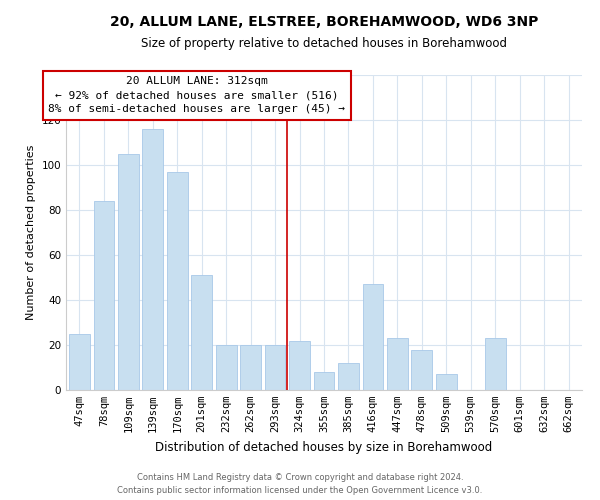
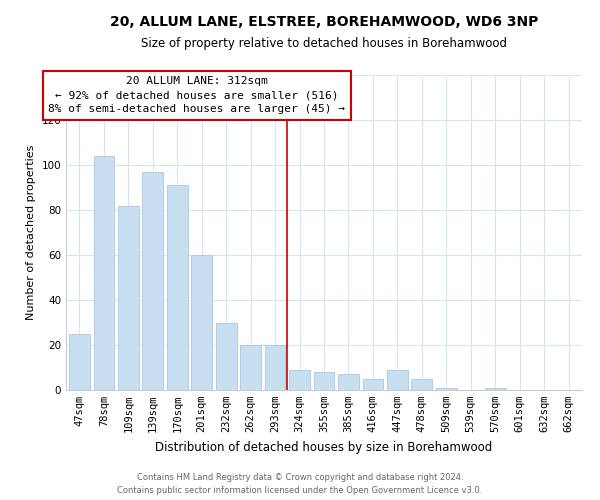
78sqm: 84 -> 104
109sqm: 105 -> 82
139sqm: 116 -> 97
170sqm: 97 -> 91
201sqm: 51 -> 60
232sqm: 20 -> 30
324sqm: 22 -> 9
385sqm: 12 -> 7
416sqm: 47 -> 5
447sqm: 23 -> 9
478sqm: 18 -> 5
509sqm: 7 -> 1
570sqm: 23 -> 1
